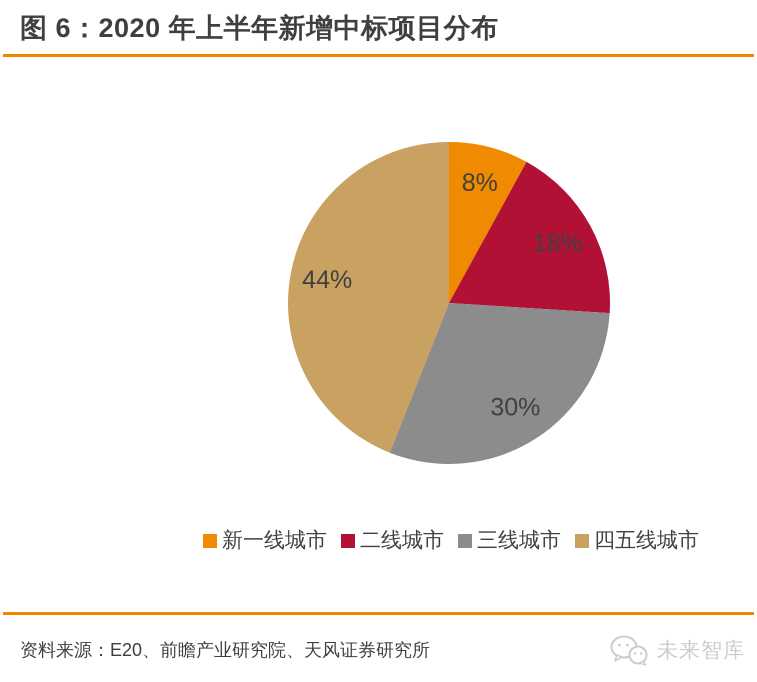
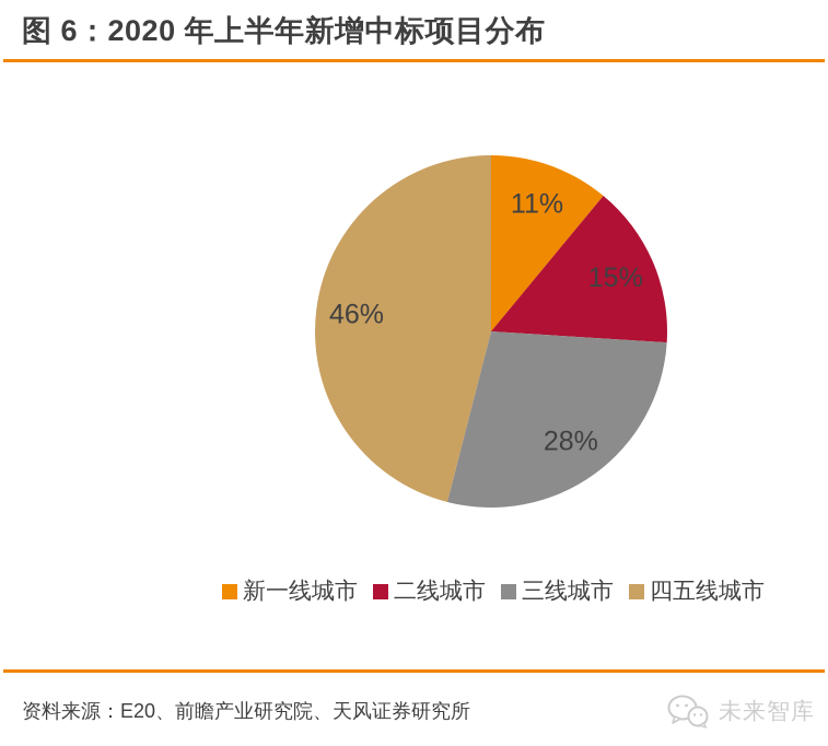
新一线城市: 8% -> 11%
二线城市: 18% -> 15%
三线城市: 30% -> 28%
四五线城市: 44% -> 46%
